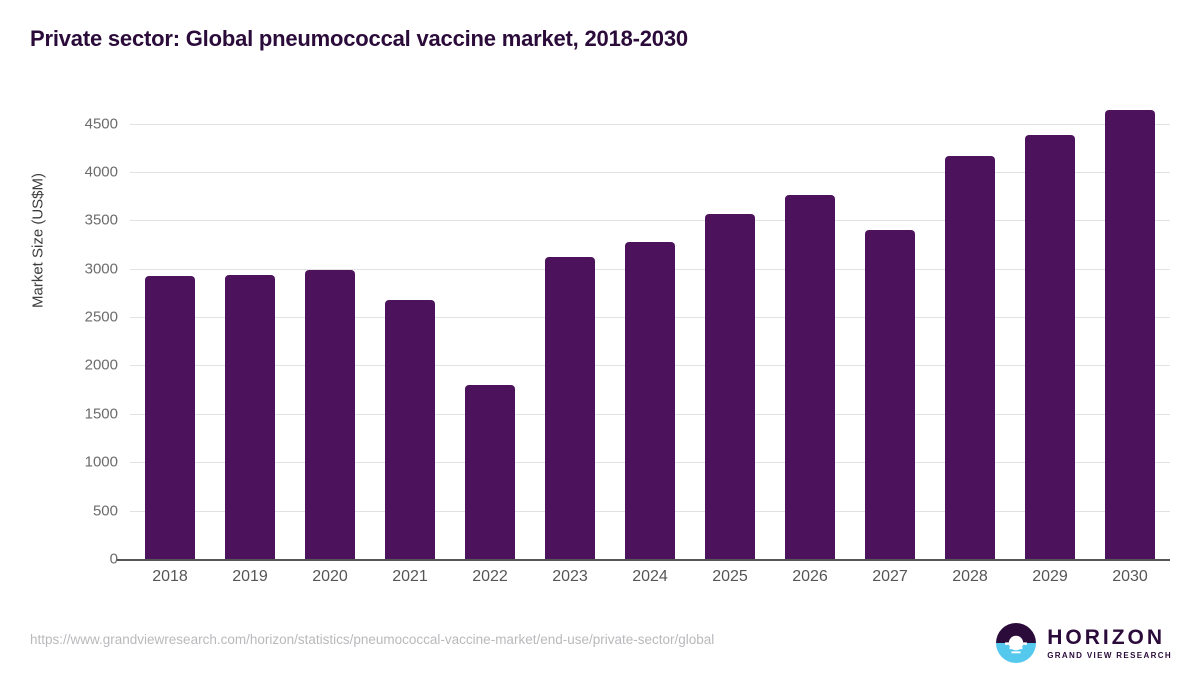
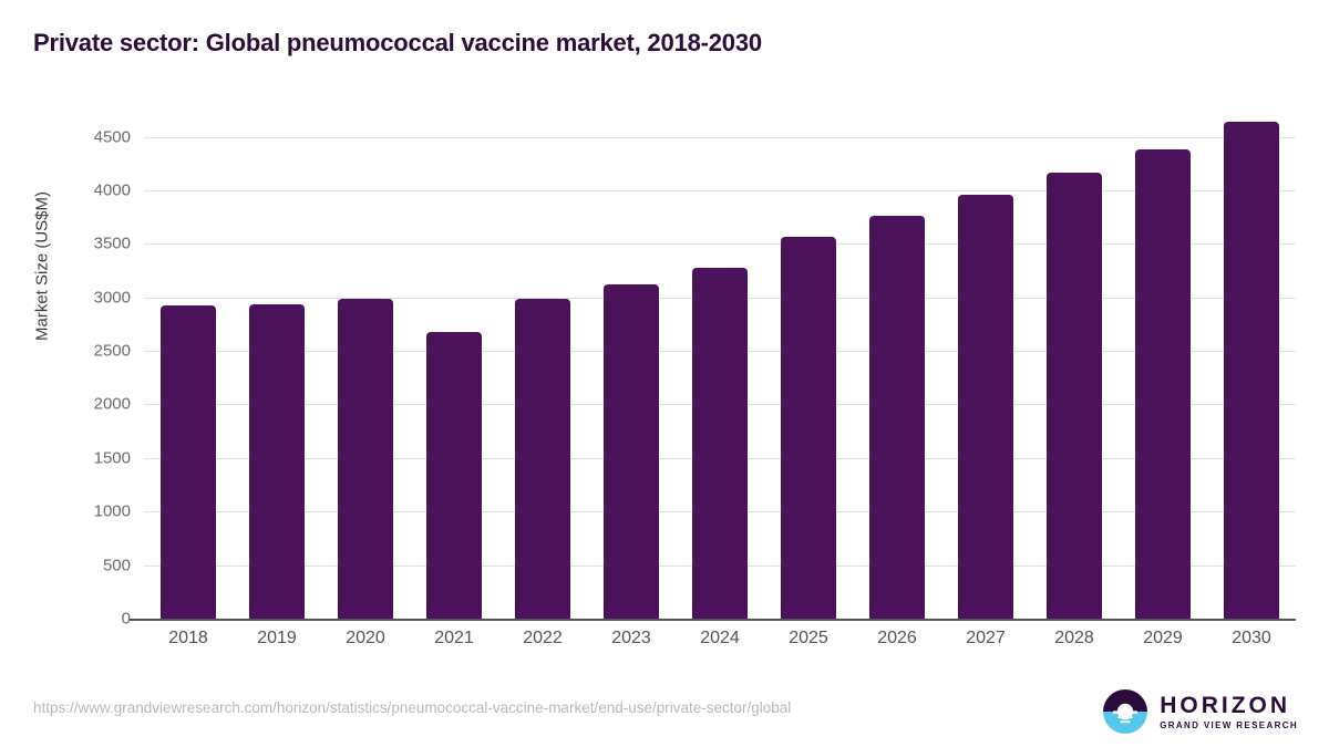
2022: 1800 -> 3000
2027: 3400 -> 4000
